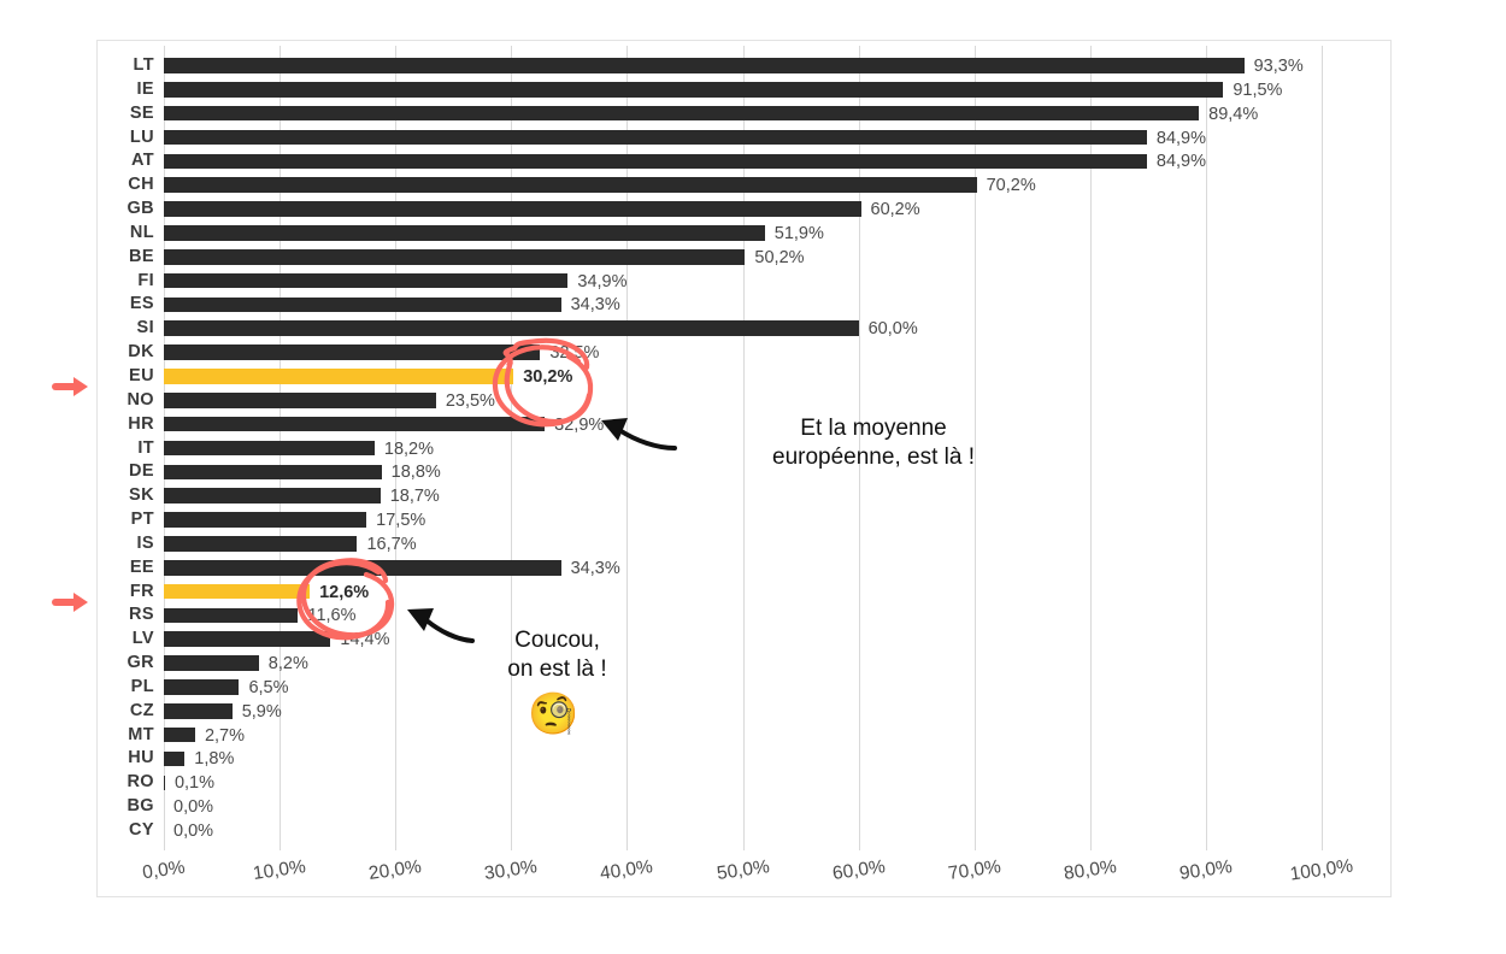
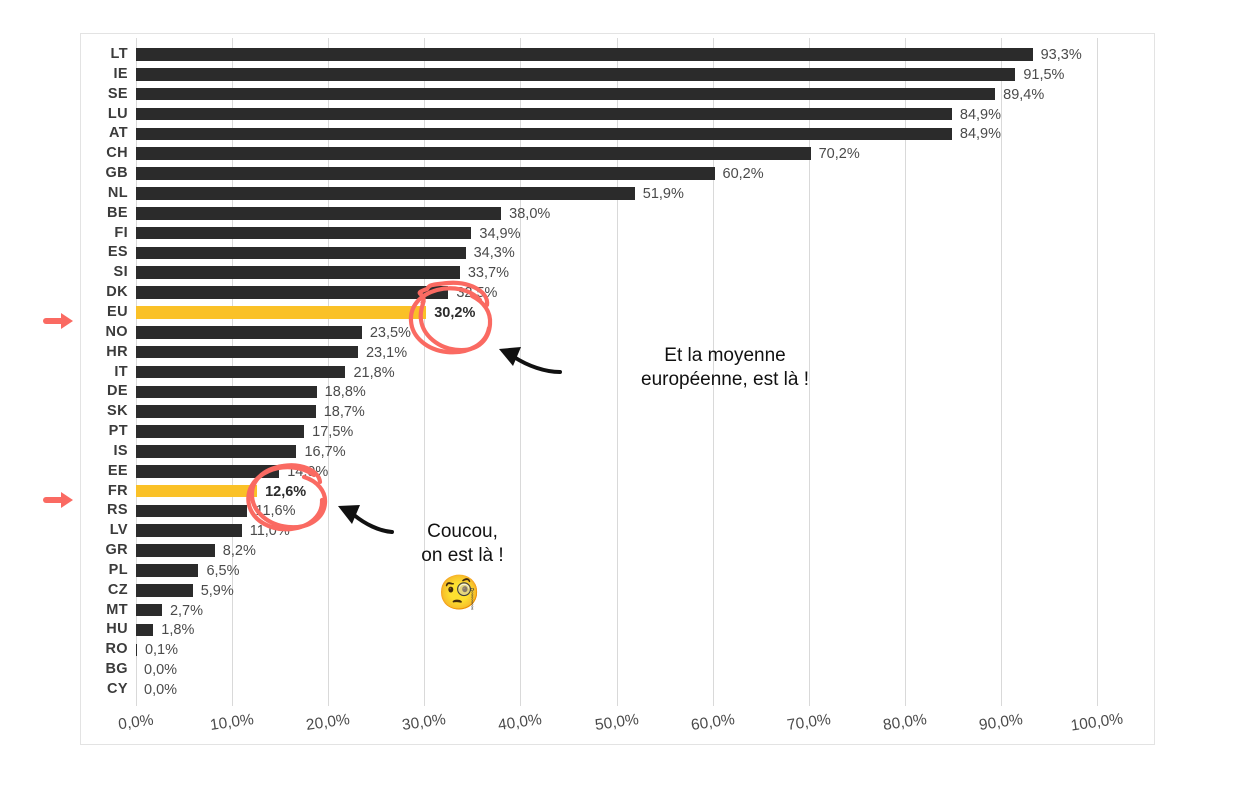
BE: 50,2% -> 38,0%
SI: 60,0% -> 33,7%
HR: 32,9% -> 23,1%
IT: 18,2% -> 21,8%
EE: 34,3% -> 14,9%
LV: 14,4% -> 11,0%
